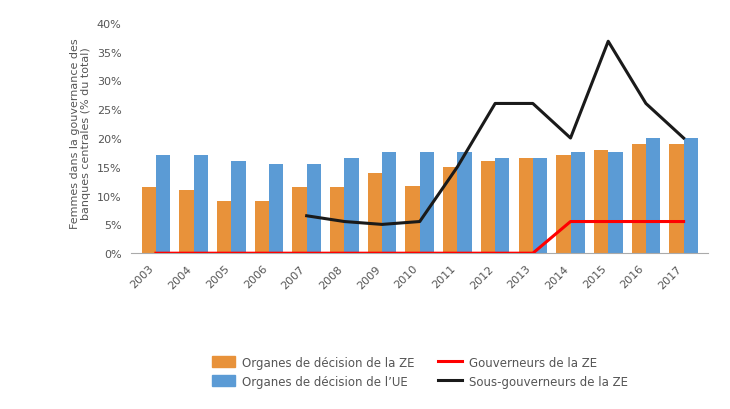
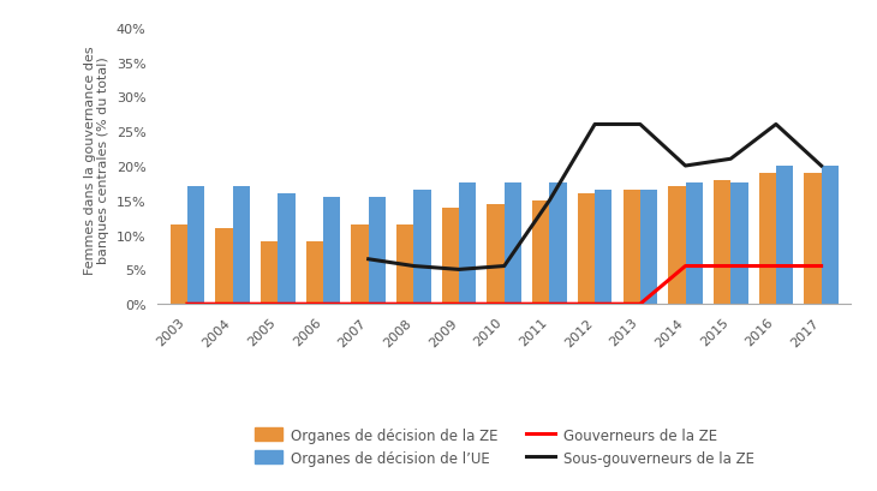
Organes de décision de la ZE/2010: 11.6% -> 14.5%
Sous-gouverneurs de la ZE/2015: 36.8% -> 21.0%
